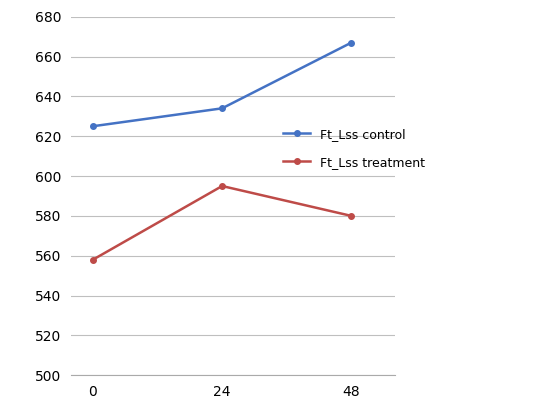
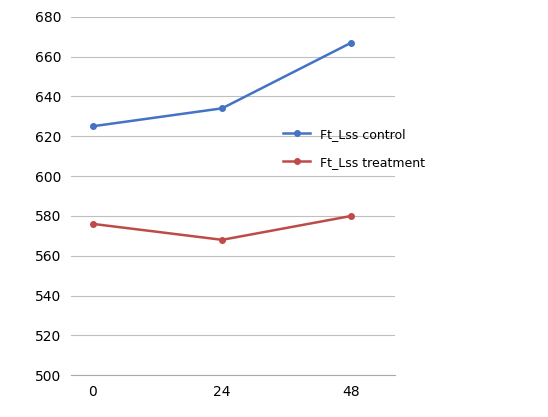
Ft_Lss treatment/0: 558 -> 576
Ft_Lss treatment/24: 595 -> 568
